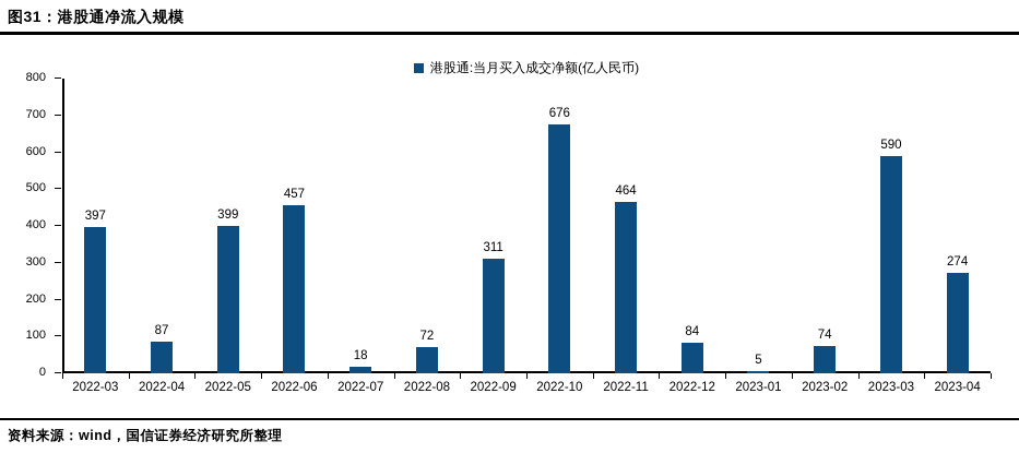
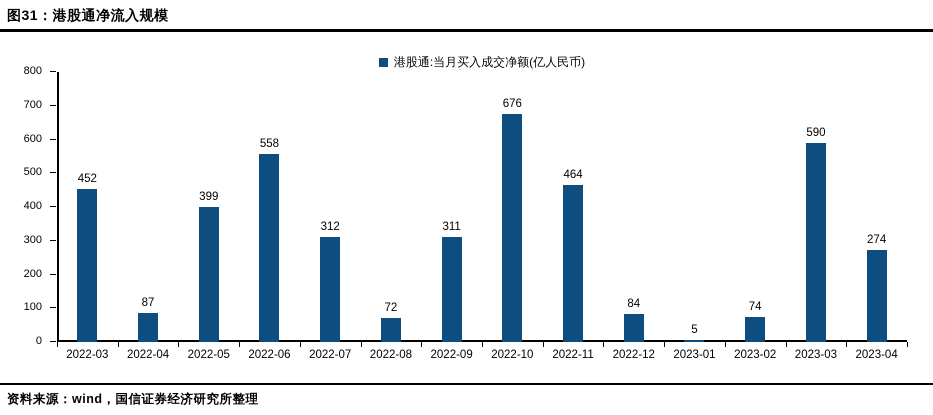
2022-03: 397 -> 452
2022-06: 457 -> 558
2022-07: 18 -> 312
